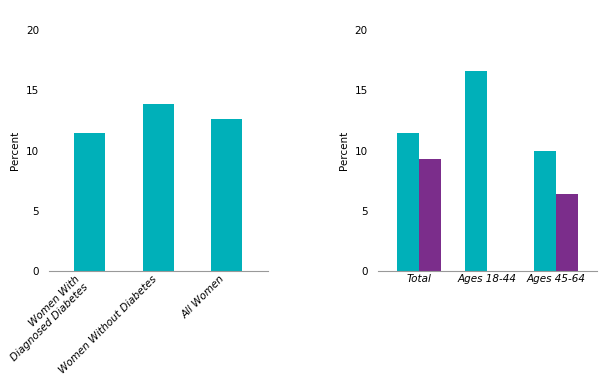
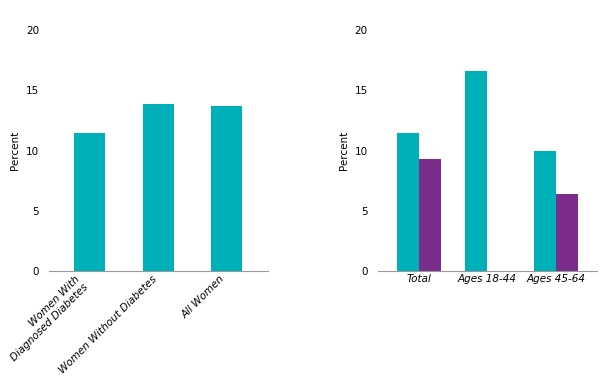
All Women: 12.6 -> 13.7
